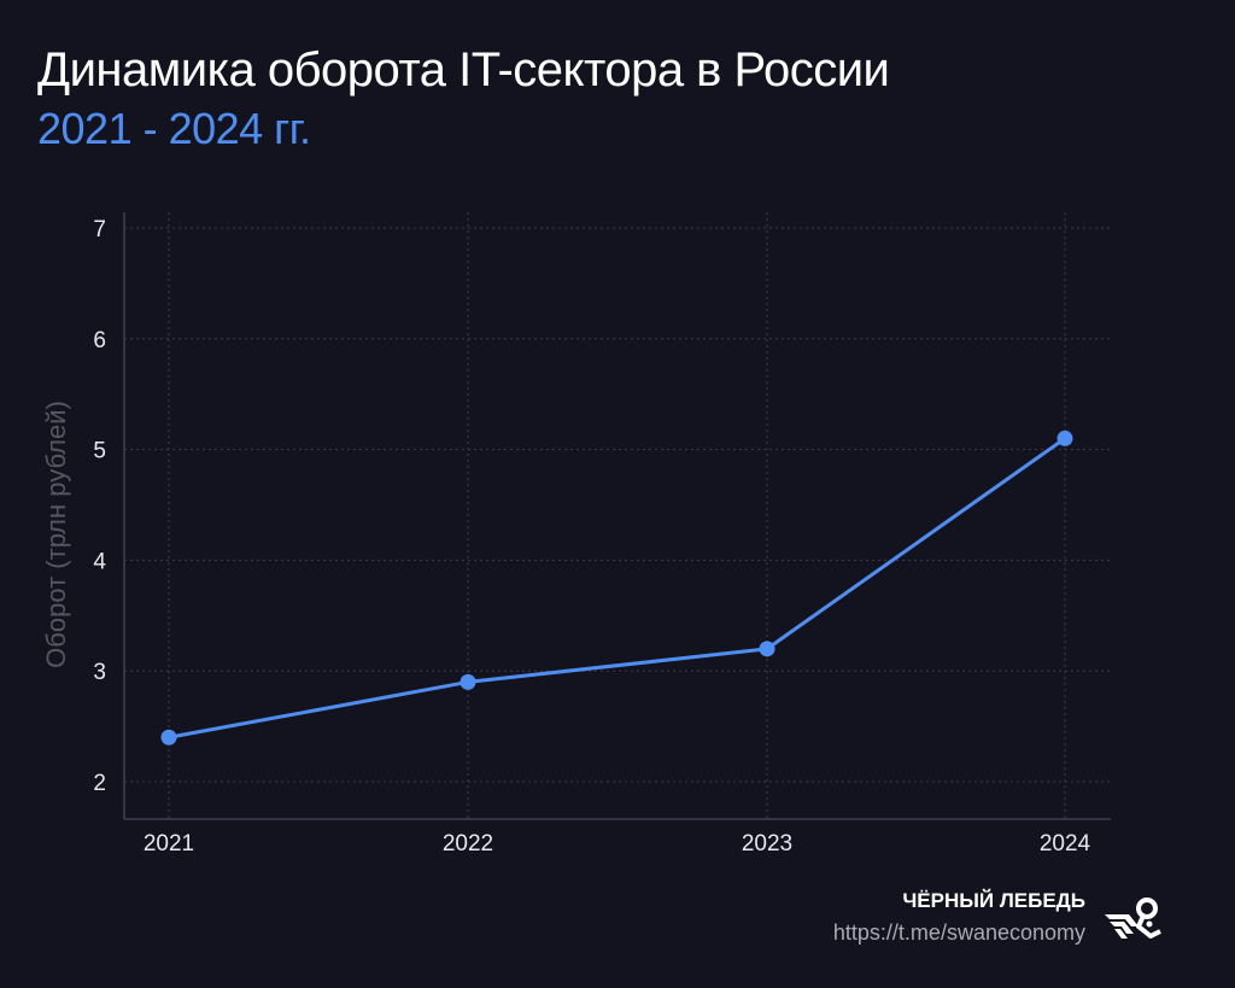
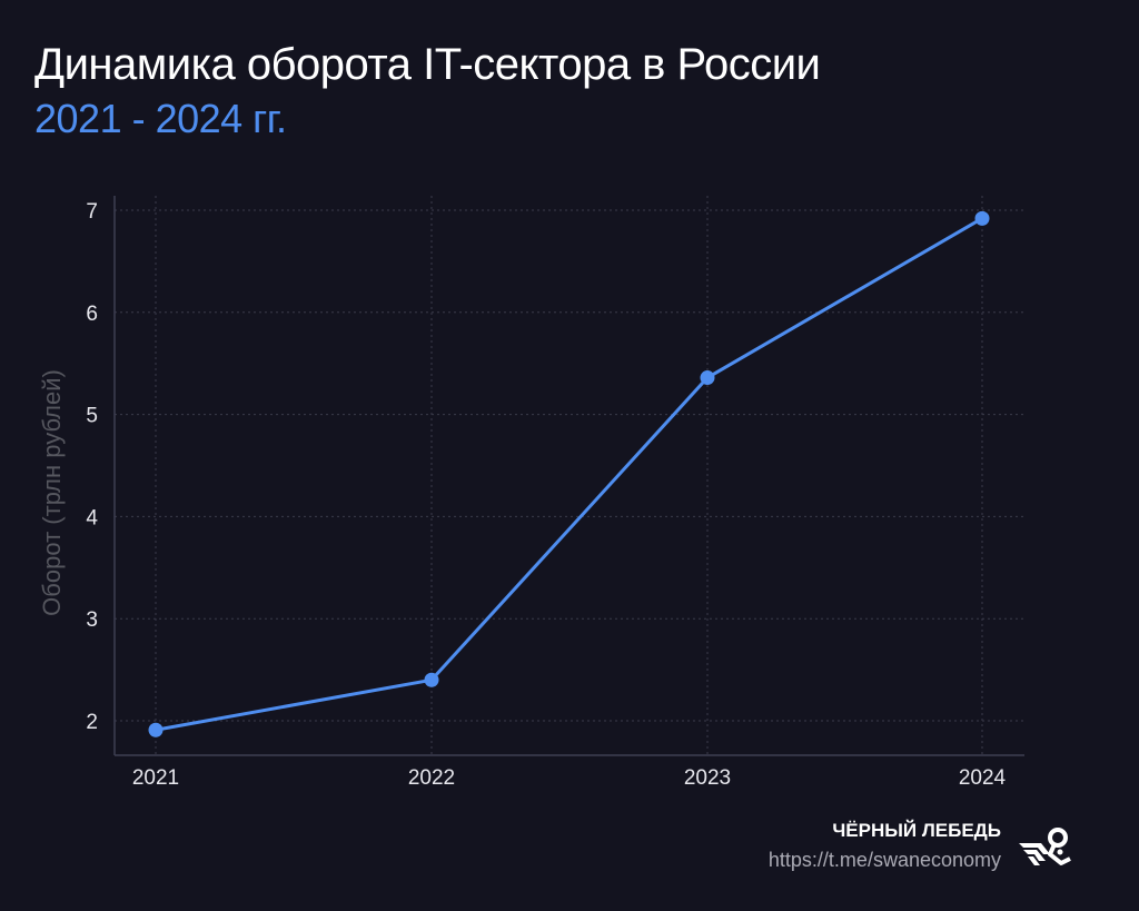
2021: 2.4 -> 1.9
2022: 2.9 -> 2.4
2023: 3.2 -> 5.4
2024: 5.1 -> 6.9
